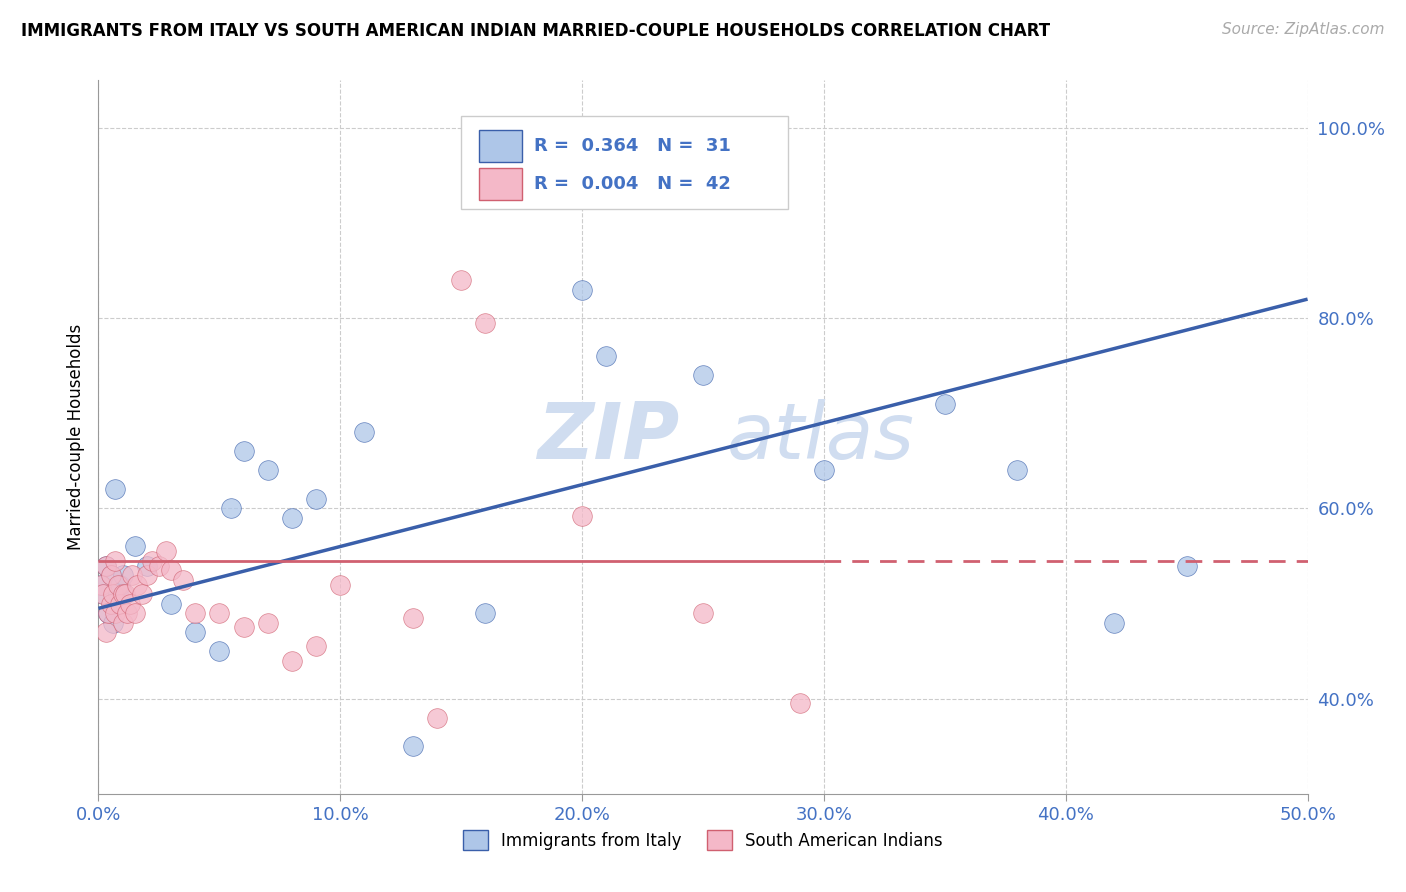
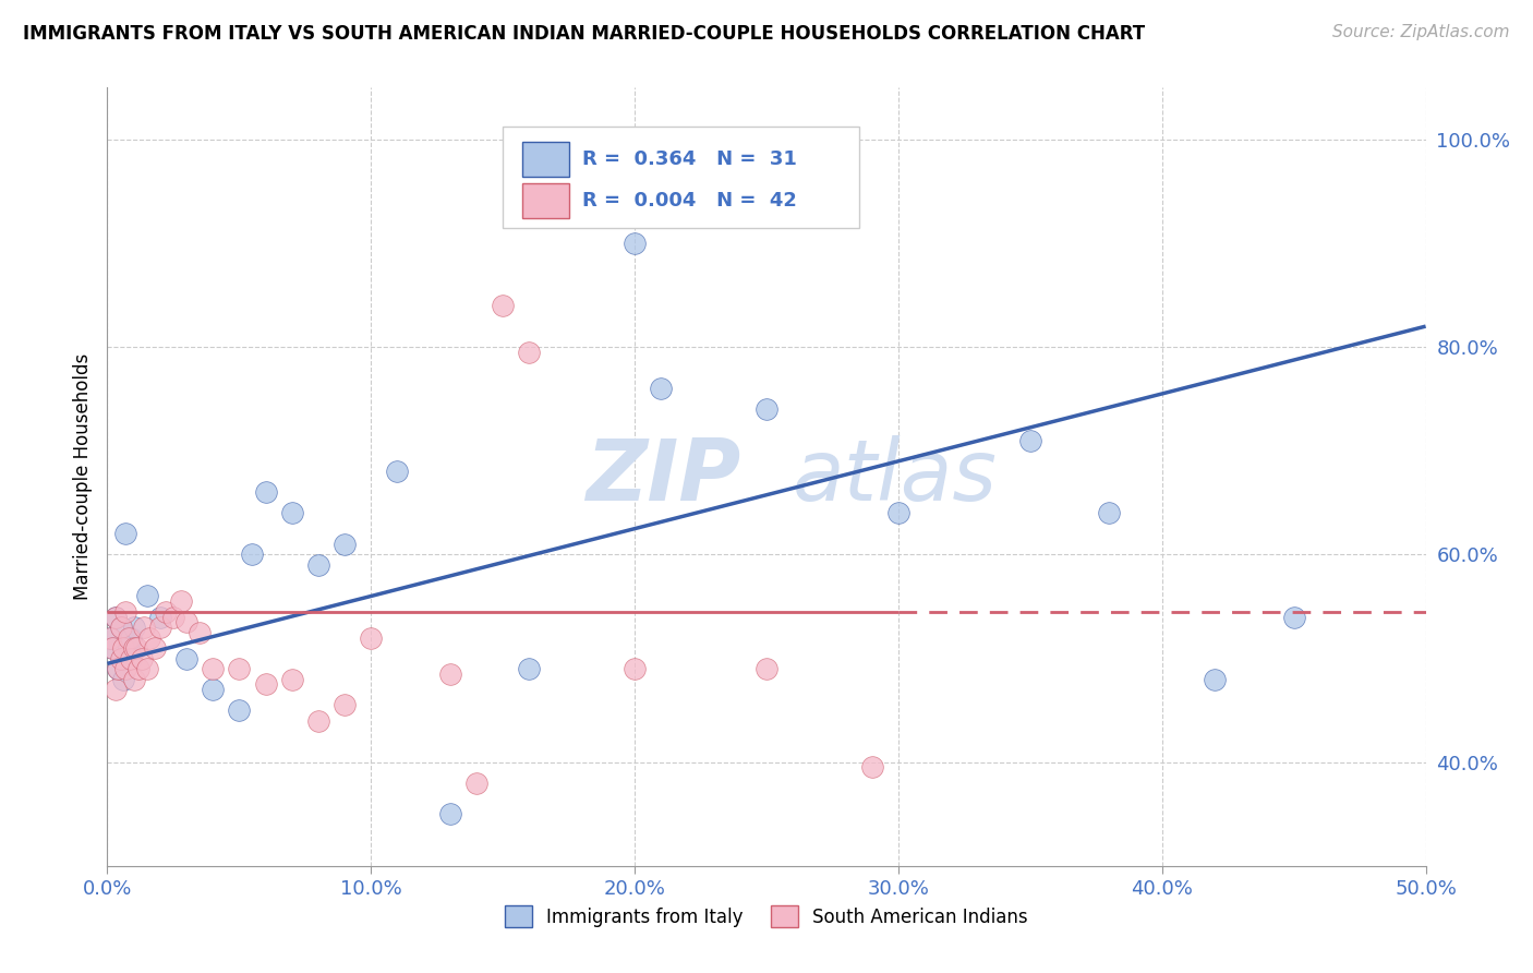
Immigrants from Italy/20.0%: 83% -> 90%
South American Indians/20.0%: 59.2% -> 49.0%
